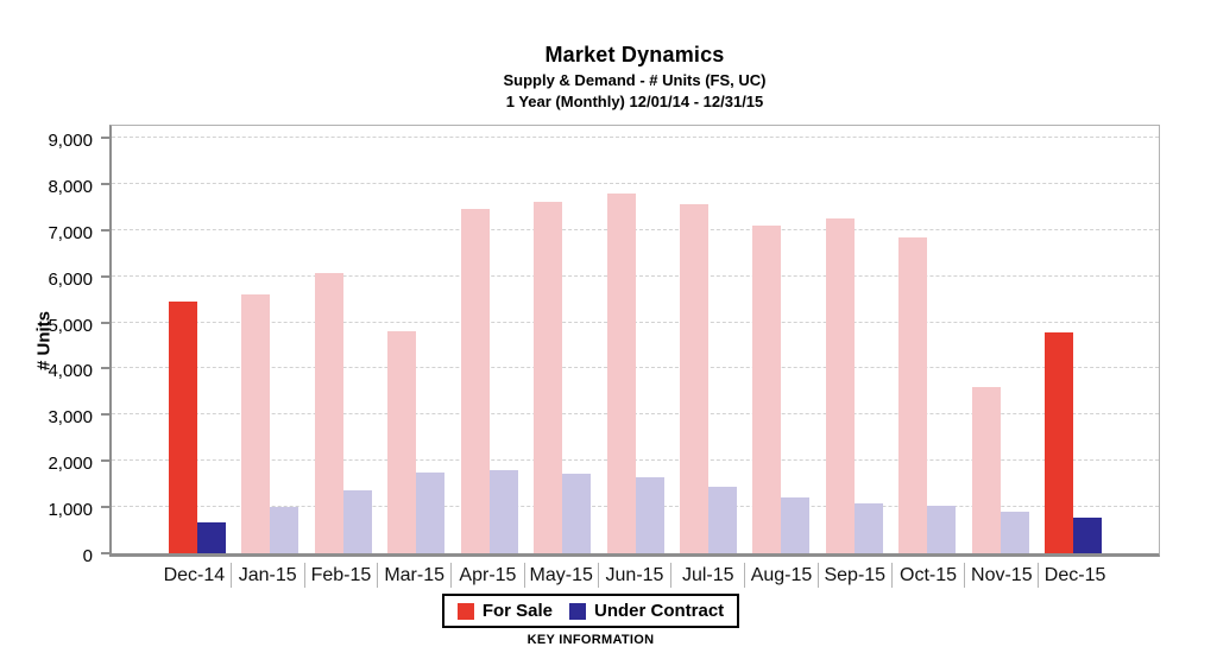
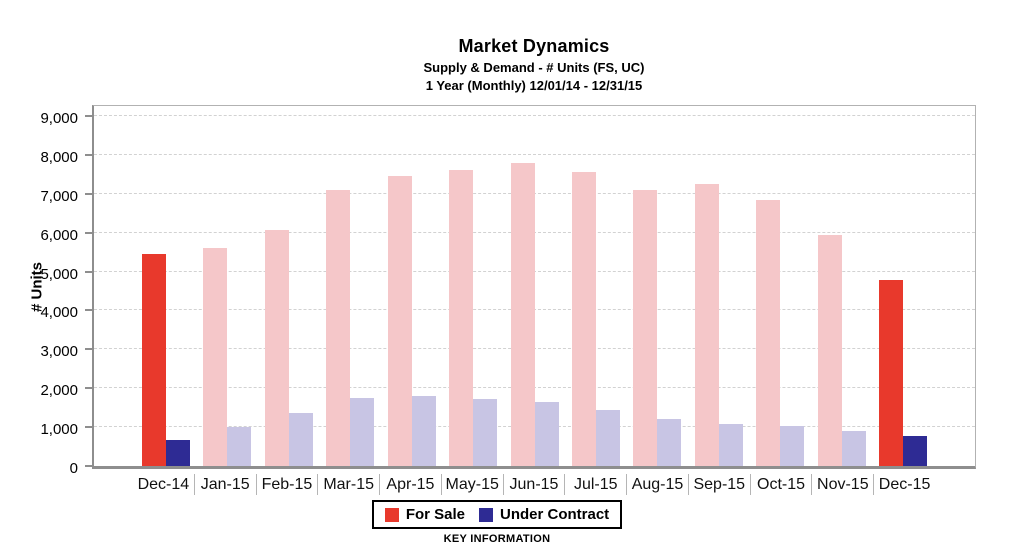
For Sale/Mar-15: 4800 -> 7100
For Sale/Nov-15: 3600 -> 6000
